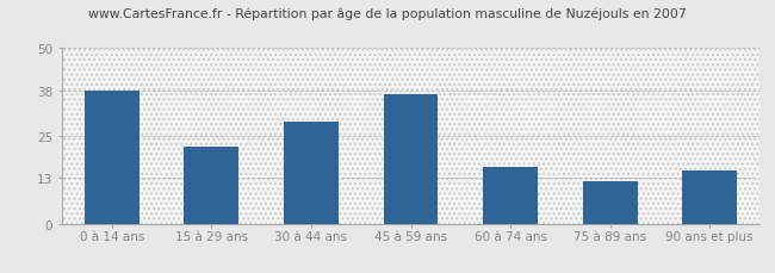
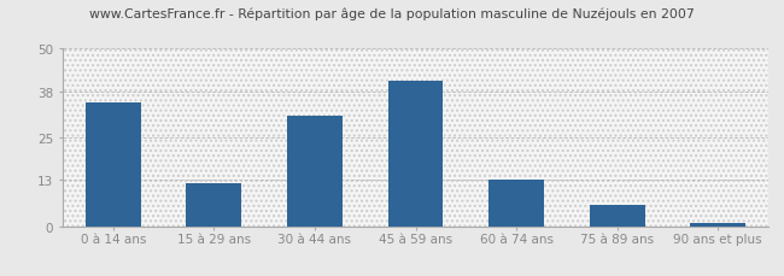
0 à 14 ans: 38 -> 35
15 à 29 ans: 22 -> 12
30 à 44 ans: 29 -> 31
45 à 59 ans: 37 -> 41
60 à 74 ans: 16 -> 13
75 à 89 ans: 12 -> 6
90 ans et plus: 15 -> 1
